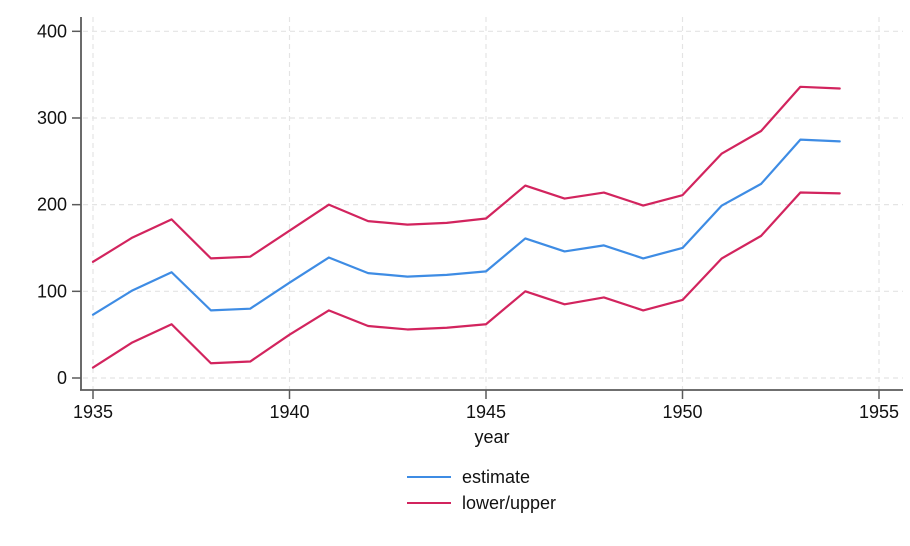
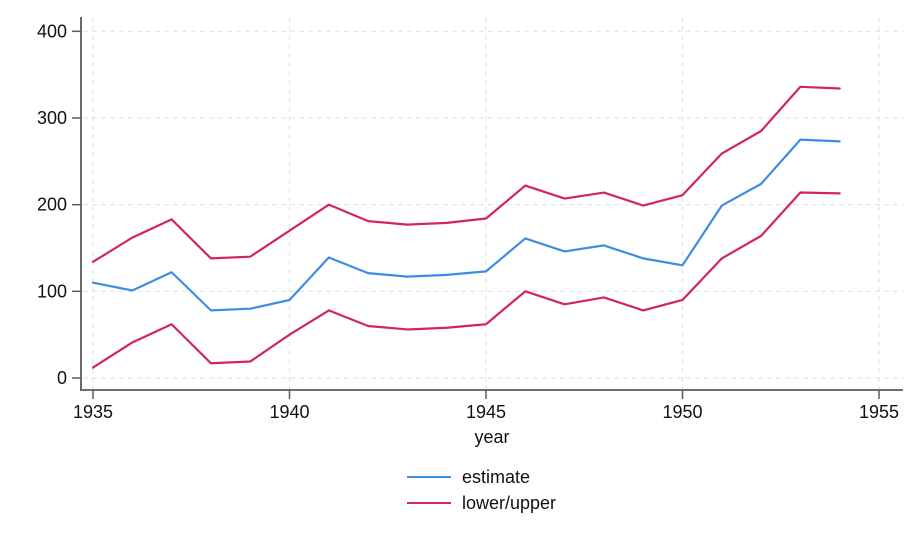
estimate/1935: 70 -> 110
estimate/1940: 110 -> 90
estimate/1950: 150 -> 130
